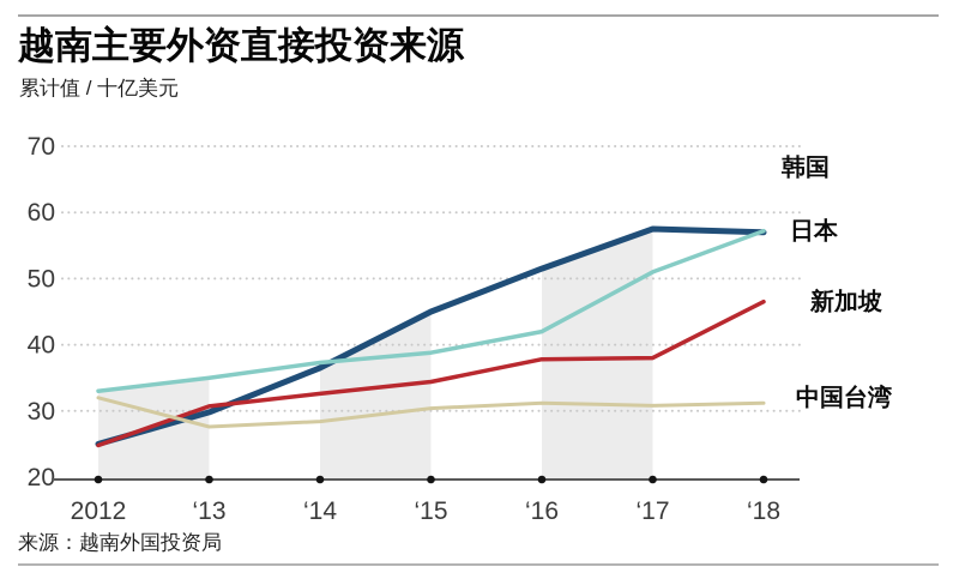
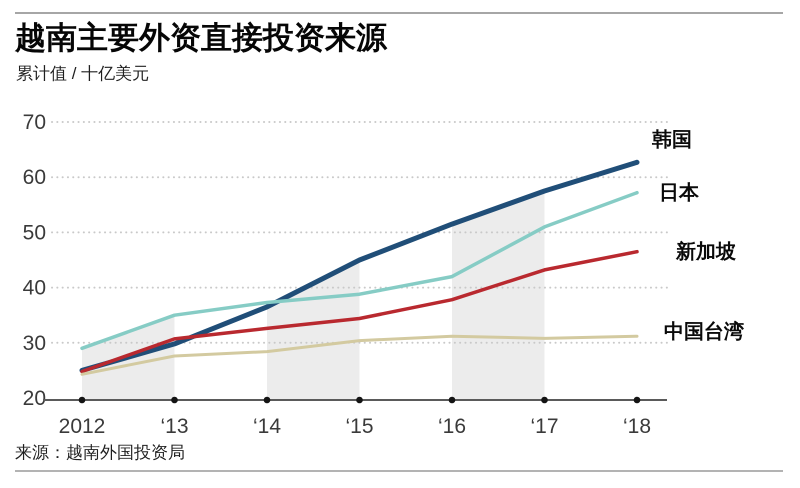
日本/2012: 33 -> 29
中国台湾/2012: 32 -> 24
新加坡/‘17: 38 -> 43
韩国/‘18: 57 -> 63
